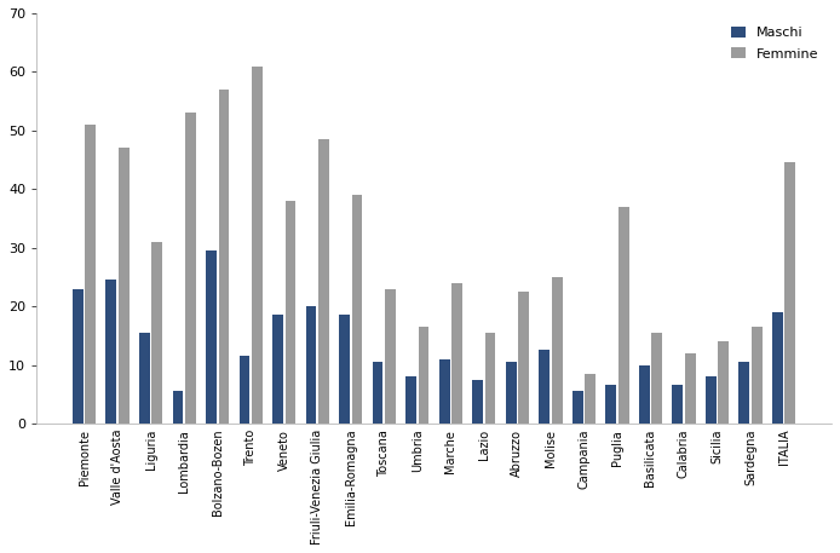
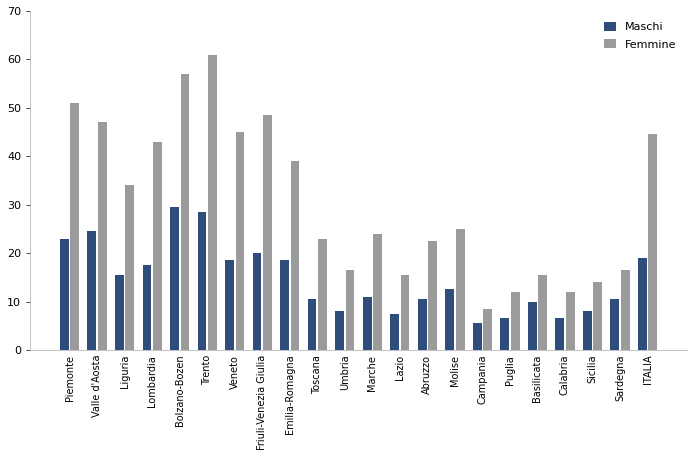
Femmine/Liguria: 31.0 -> 34.0
Maschi/Lombardia: 5.5 -> 17.5
Femmine/Lombardia: 53.0 -> 43.0
Maschi/Trento: 11.5 -> 28.5
Femmine/Veneto: 38.0 -> 45.0
Femmine/Puglia: 37.0 -> 12.0
